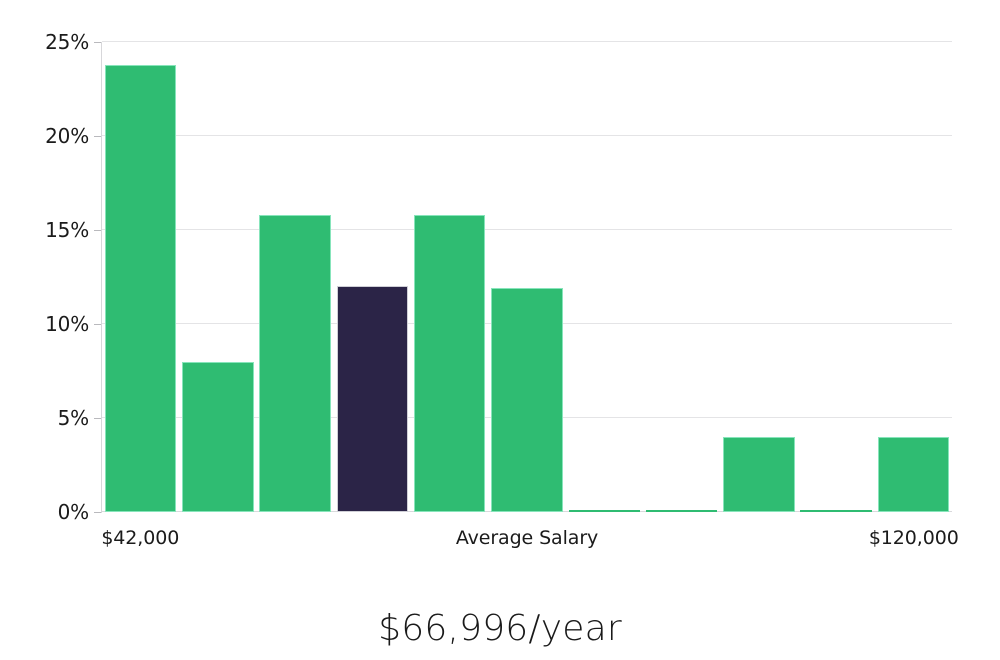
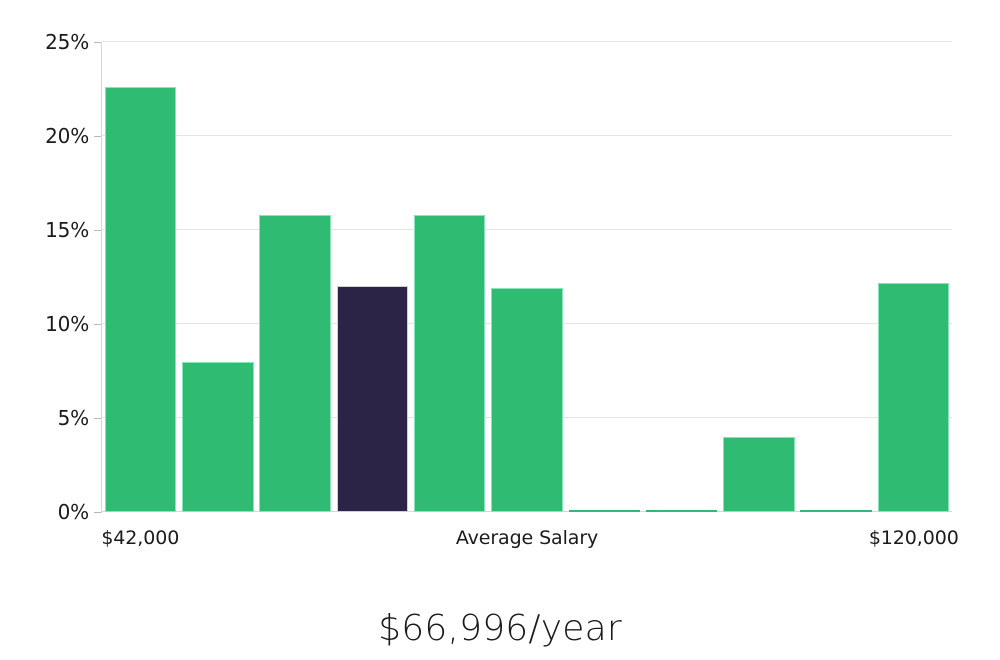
$42,000: 23.8% -> 22.6%
$120,000: 4.0% -> 12.2%
